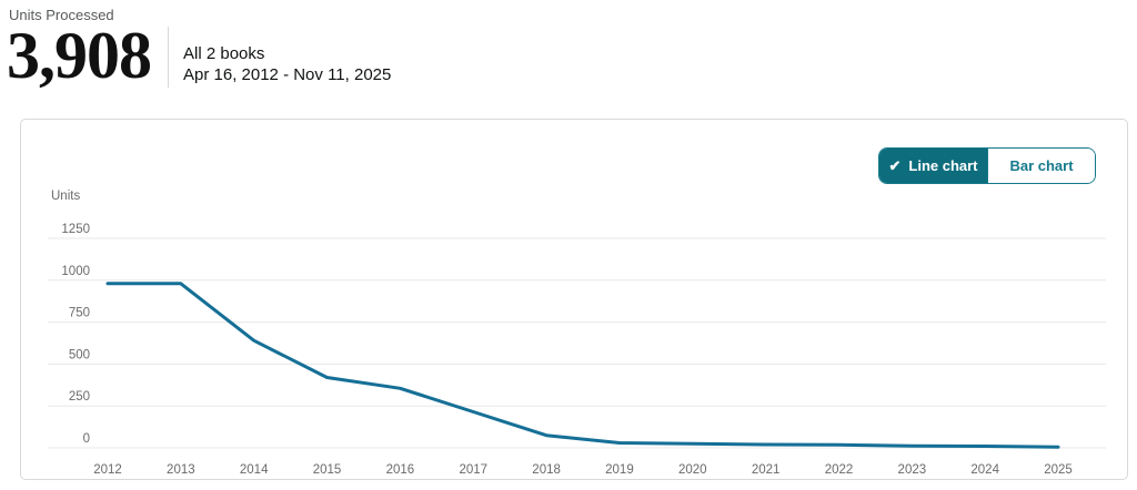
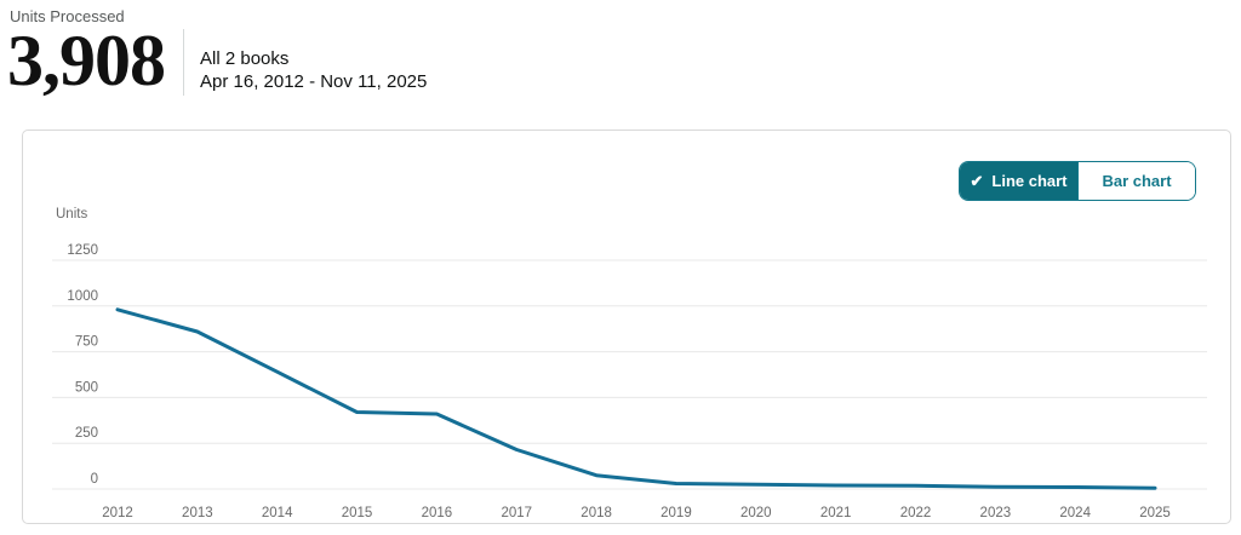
2013: 980 -> 860
2016: 360 -> 410
